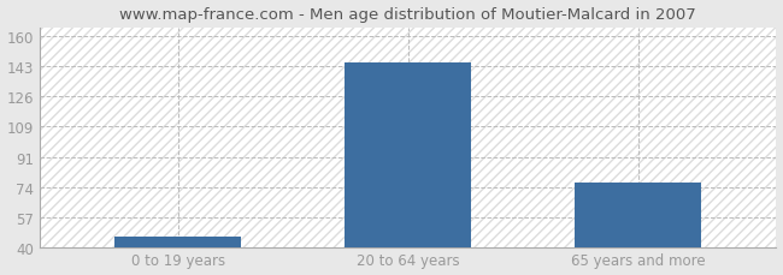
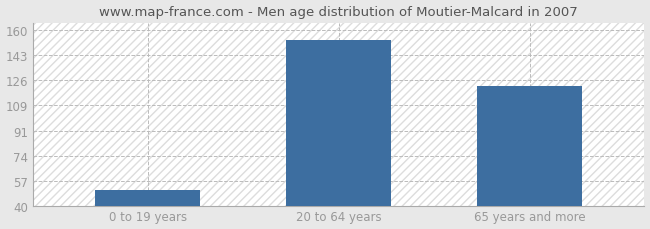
0 to 19 years: 46 -> 51
20 to 64 years: 145 -> 153
65 years and more: 77 -> 122
